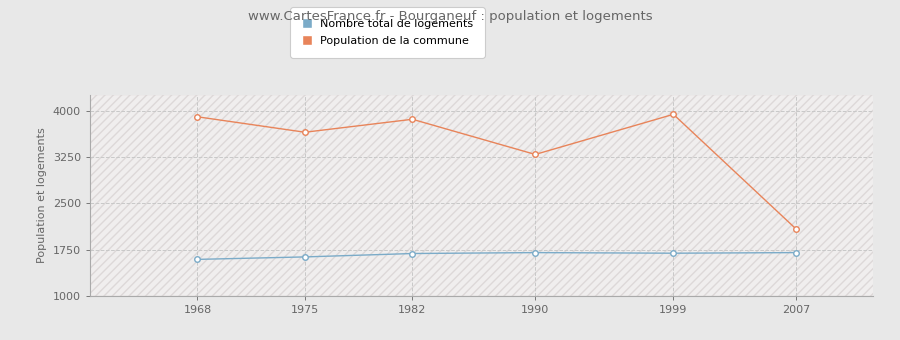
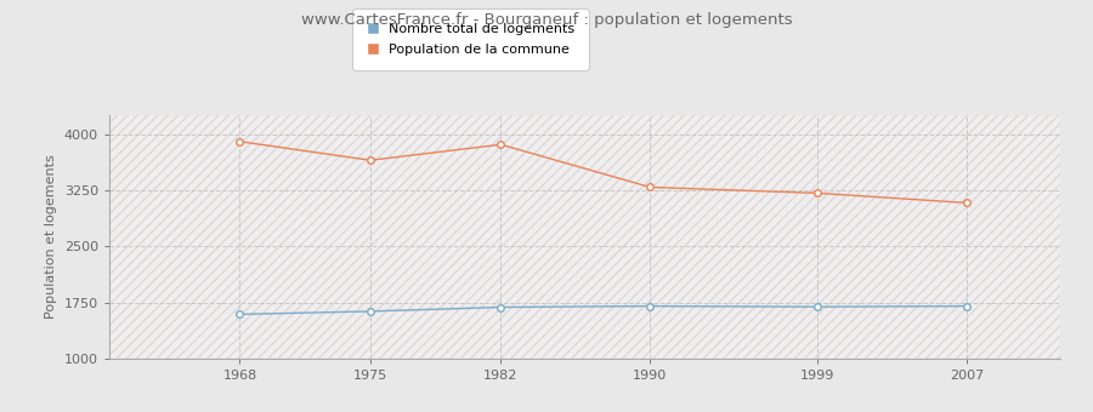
Population de la commune/1999: 3940 -> 3210
Population de la commune/2007: 2080 -> 3080
